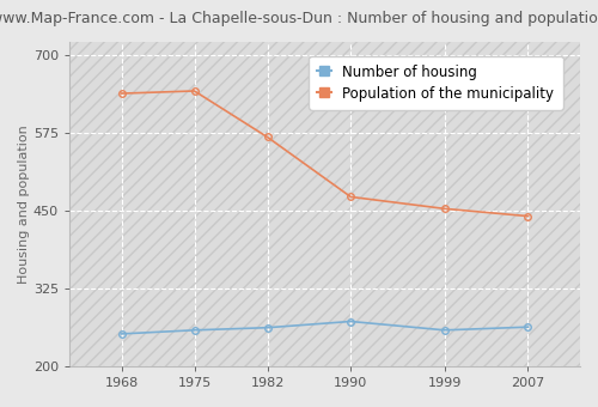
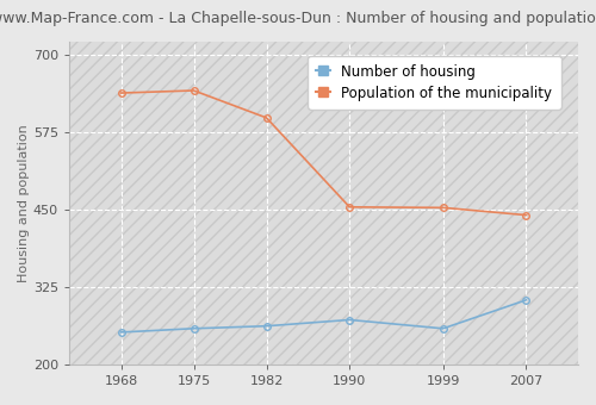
Population of the municipality/1982: 568 -> 598
Population of the municipality/1990: 472 -> 454
Number of housing/2007: 263 -> 304
